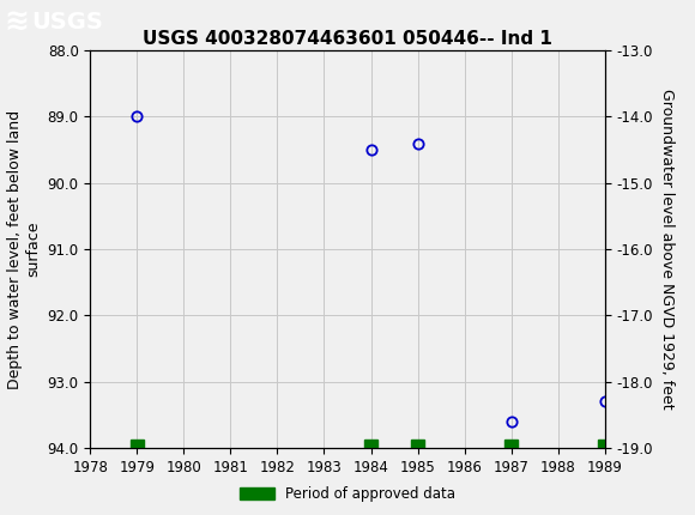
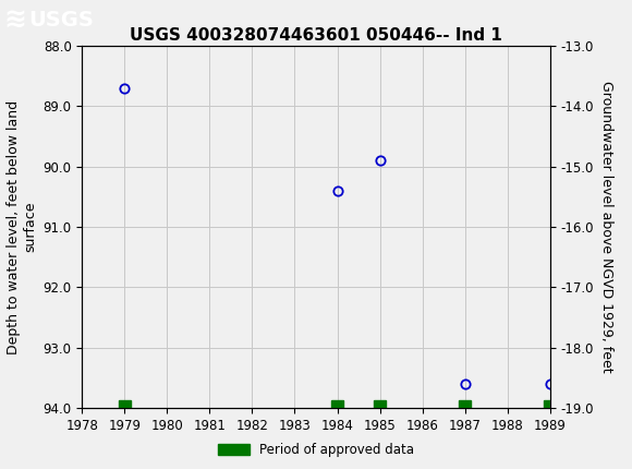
1979: 89.0 -> 88.7
1984: 89.5 -> 90.4
1985: 89.4 -> 89.9
1989: 93.3 -> 93.6
